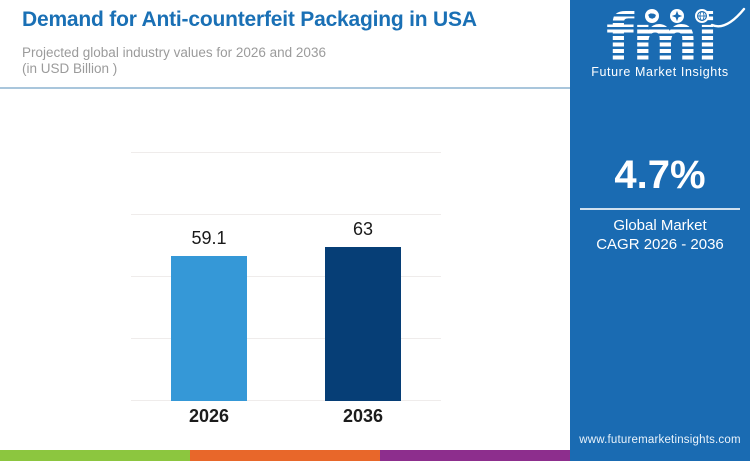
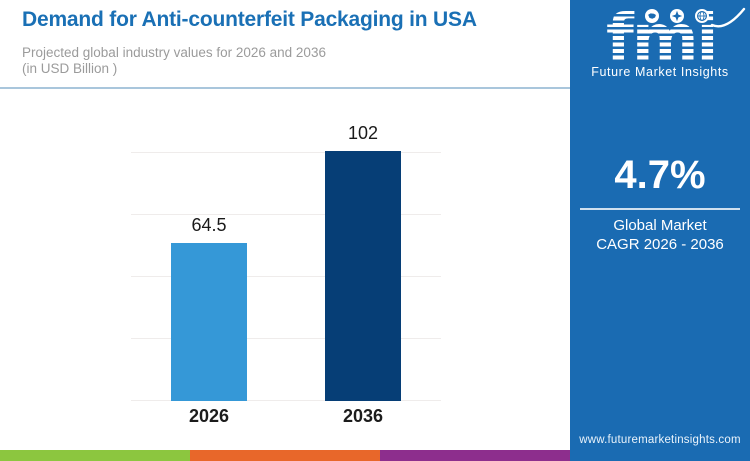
2026: 59.1 -> 64.5
2036: 63 -> 102
